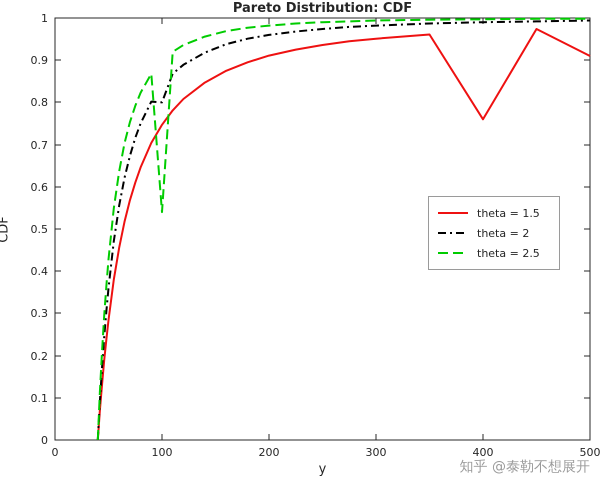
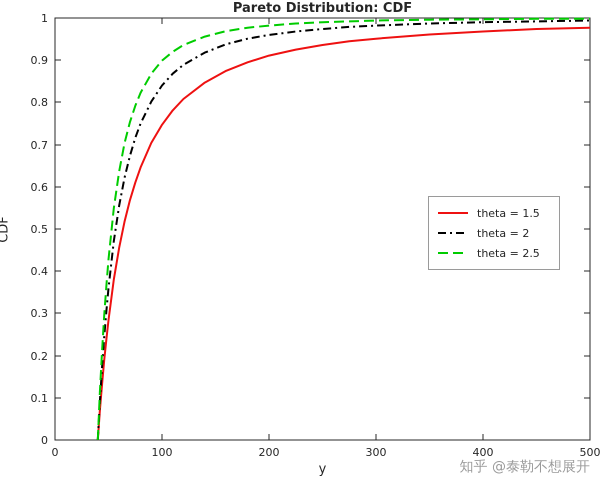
theta = 2/100: 0.80 -> 0.84
theta = 2.5/100: 0.54 -> 0.90
theta = 1.5/400: 0.76 -> 0.97
theta = 1.5/500: 0.91 -> 0.98
